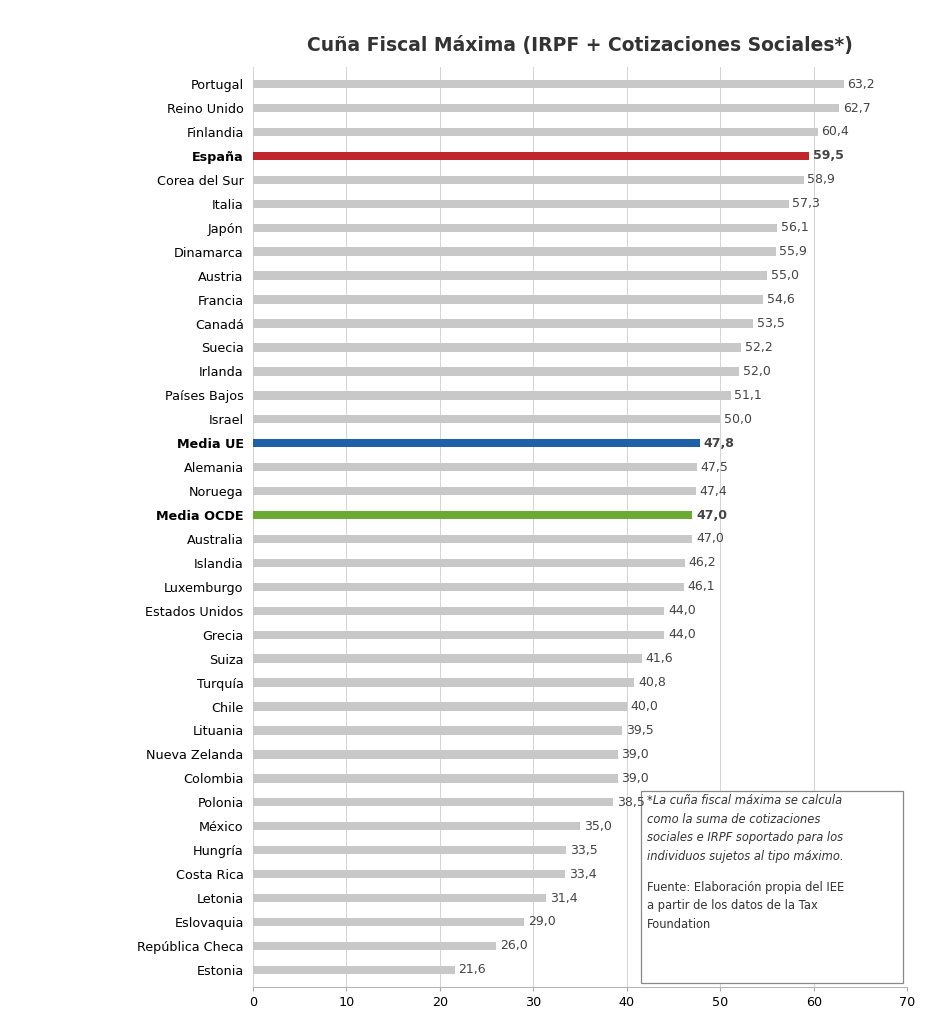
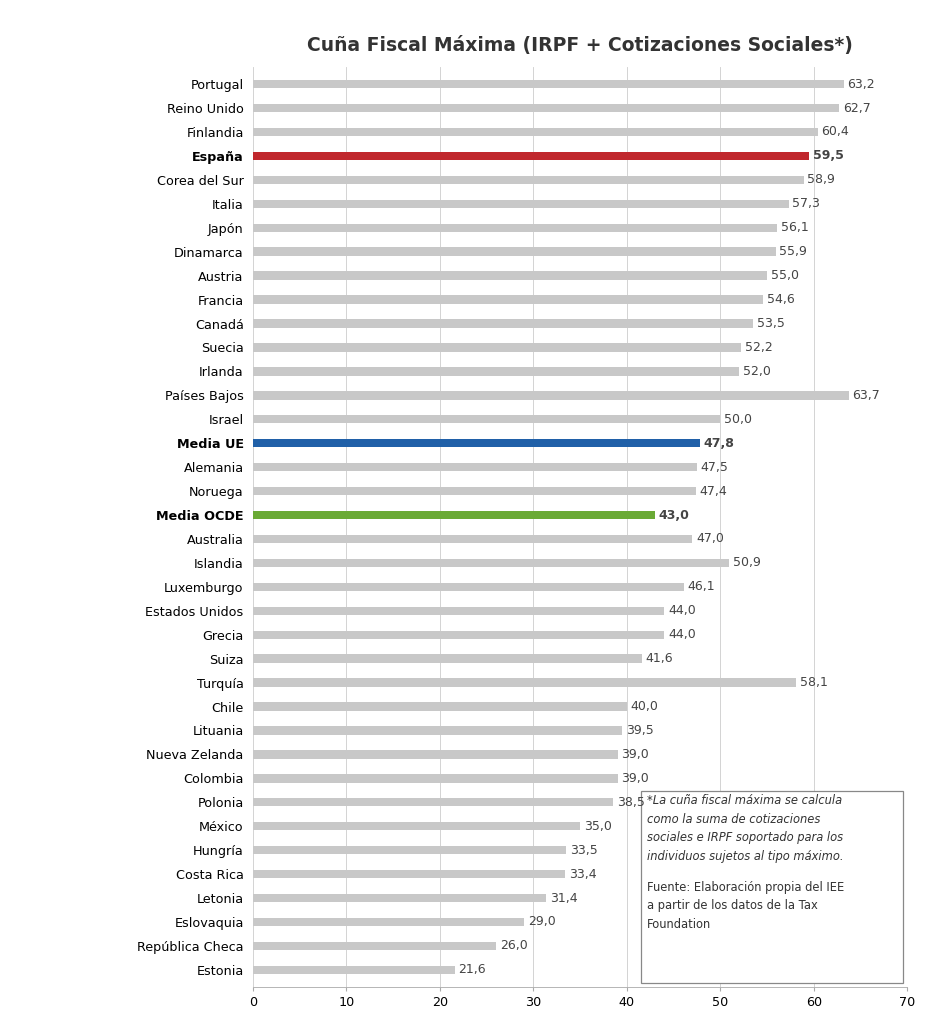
Países Bajos: 51,1 -> 63,7
Media OCDE: 47,0 -> 43,0
Islandia: 46,2 -> 50,9
Turquía: 40,8 -> 58,1
